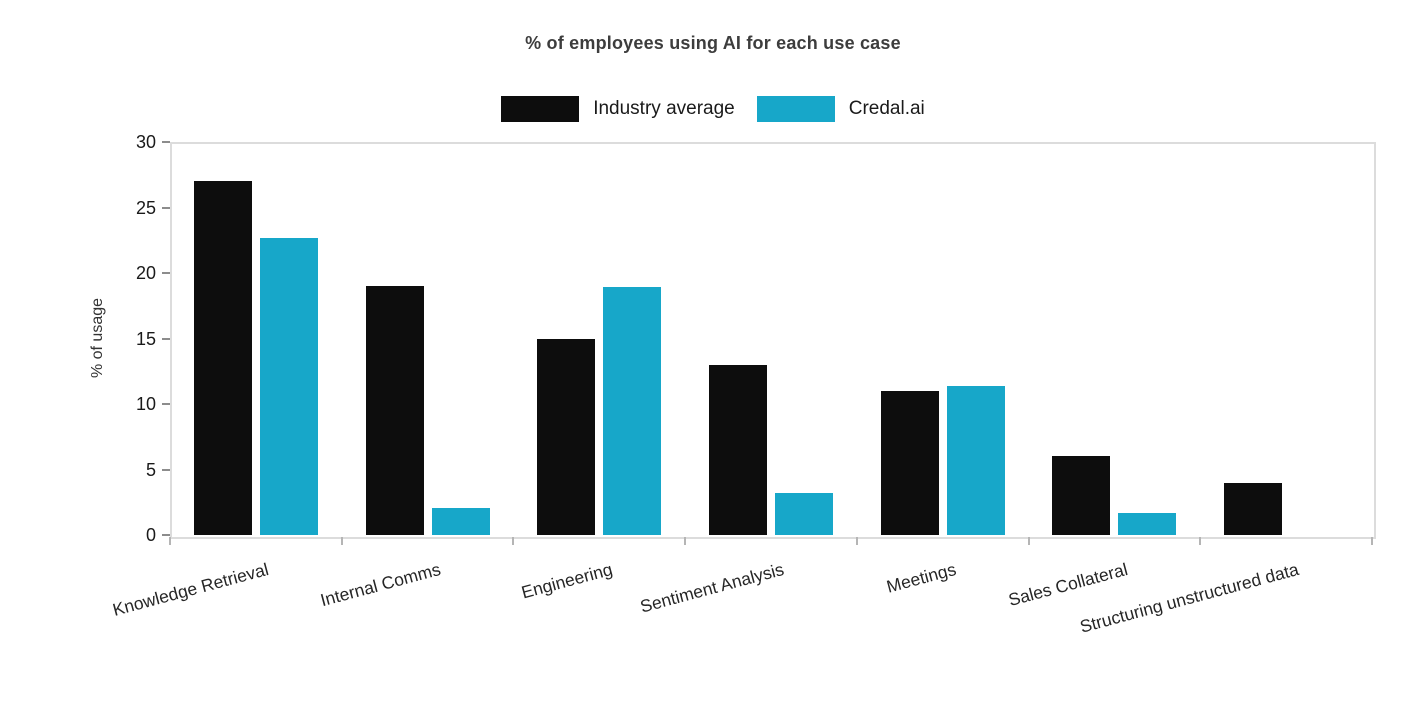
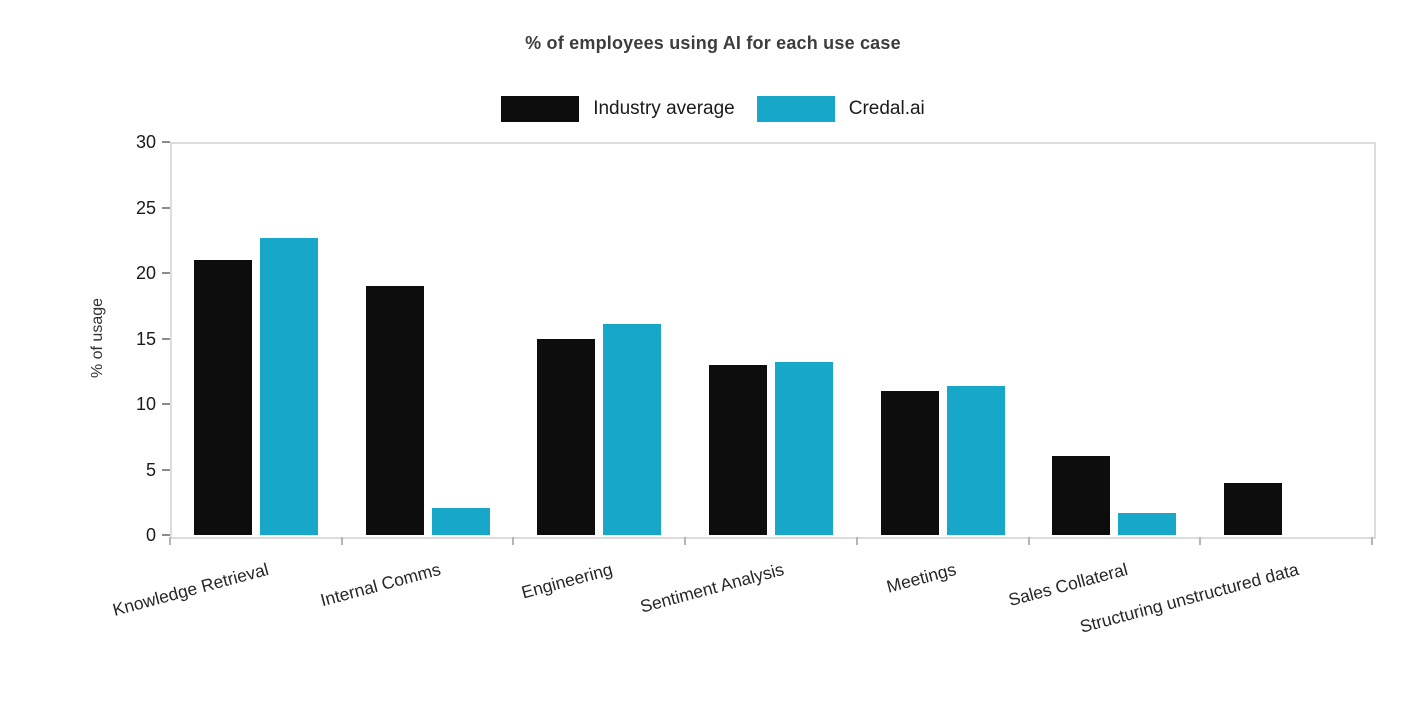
Industry average/Knowledge Retrieval: 27 -> 21
Credal.ai/Engineering: 18.9 -> 16.1
Credal.ai/Sentiment Analysis: 3.2 -> 13.2
